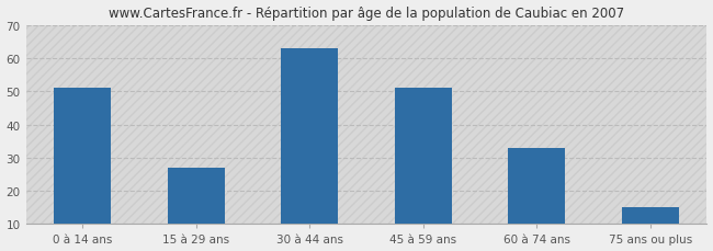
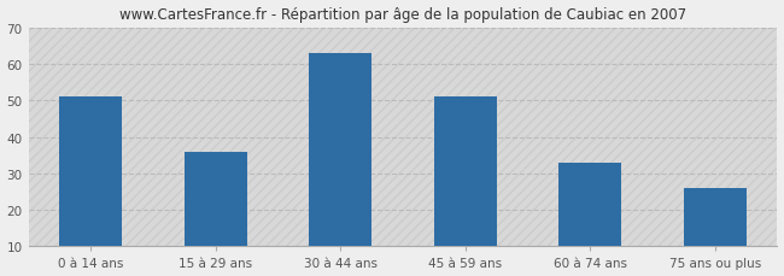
15 à 29 ans: 27 -> 36
75 ans ou plus: 15 -> 26
